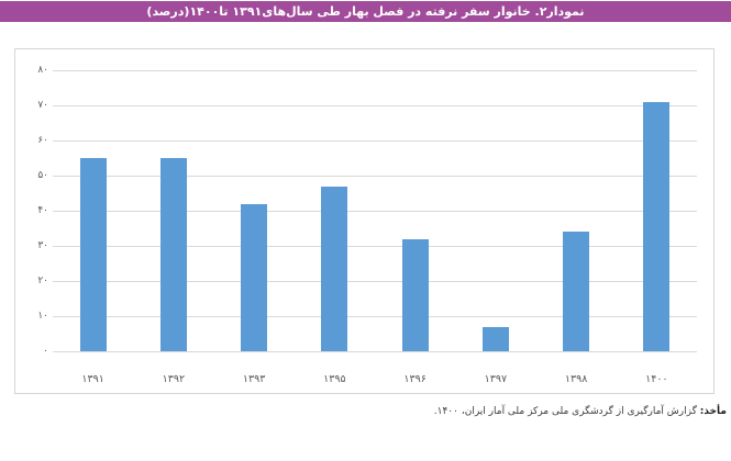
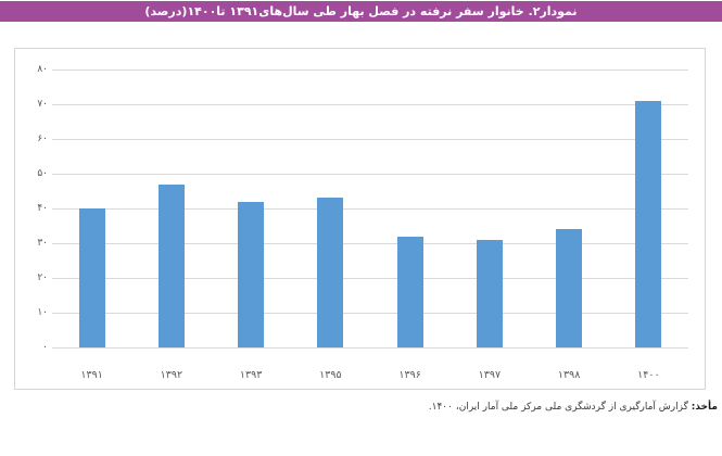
۱۳۹۱: 55 -> 40
۱۳۹۲: 55 -> 47
۱۳۹۵: 47 -> 43
۱۳۹۷: 7 -> 31
